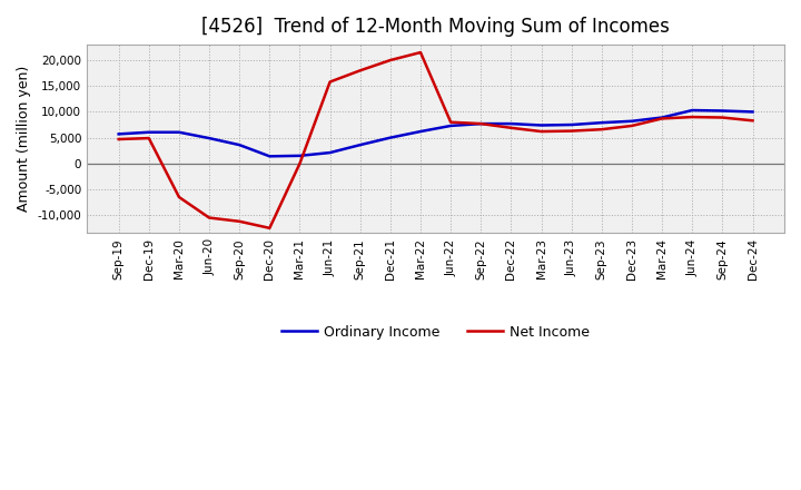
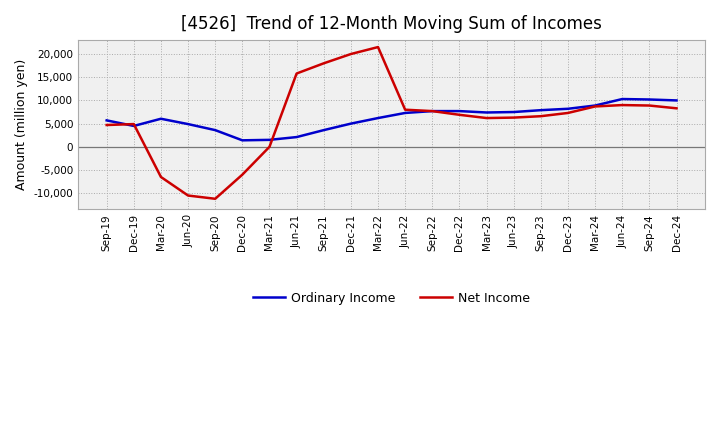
Ordinary Income/Dec-19: 6,000 -> 4,500
Net Income/Dec-20: -12,500 -> -6,000
